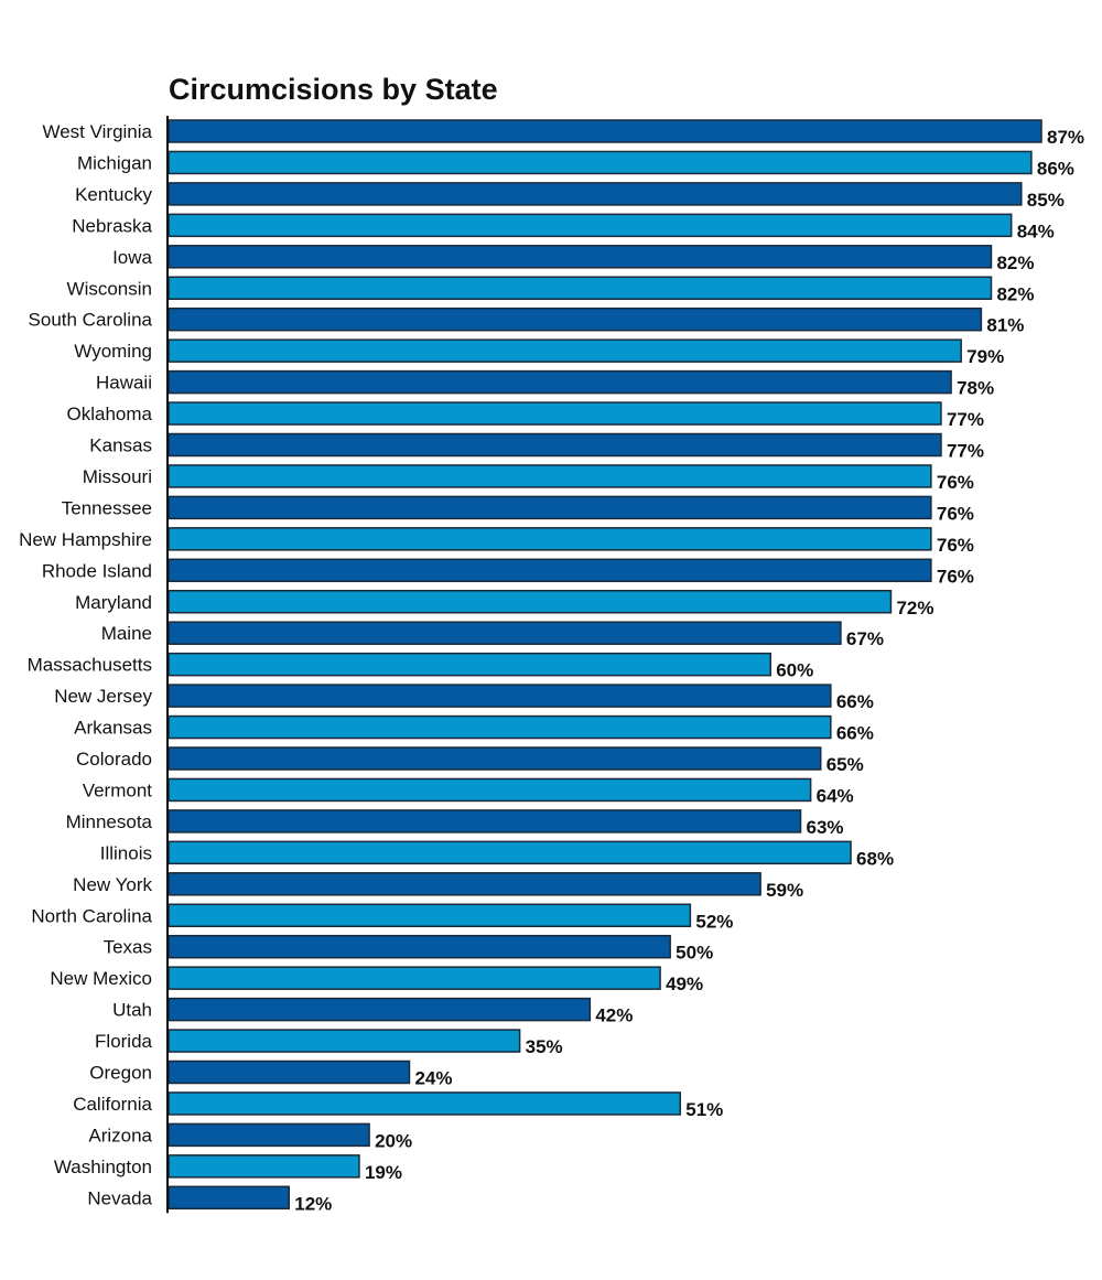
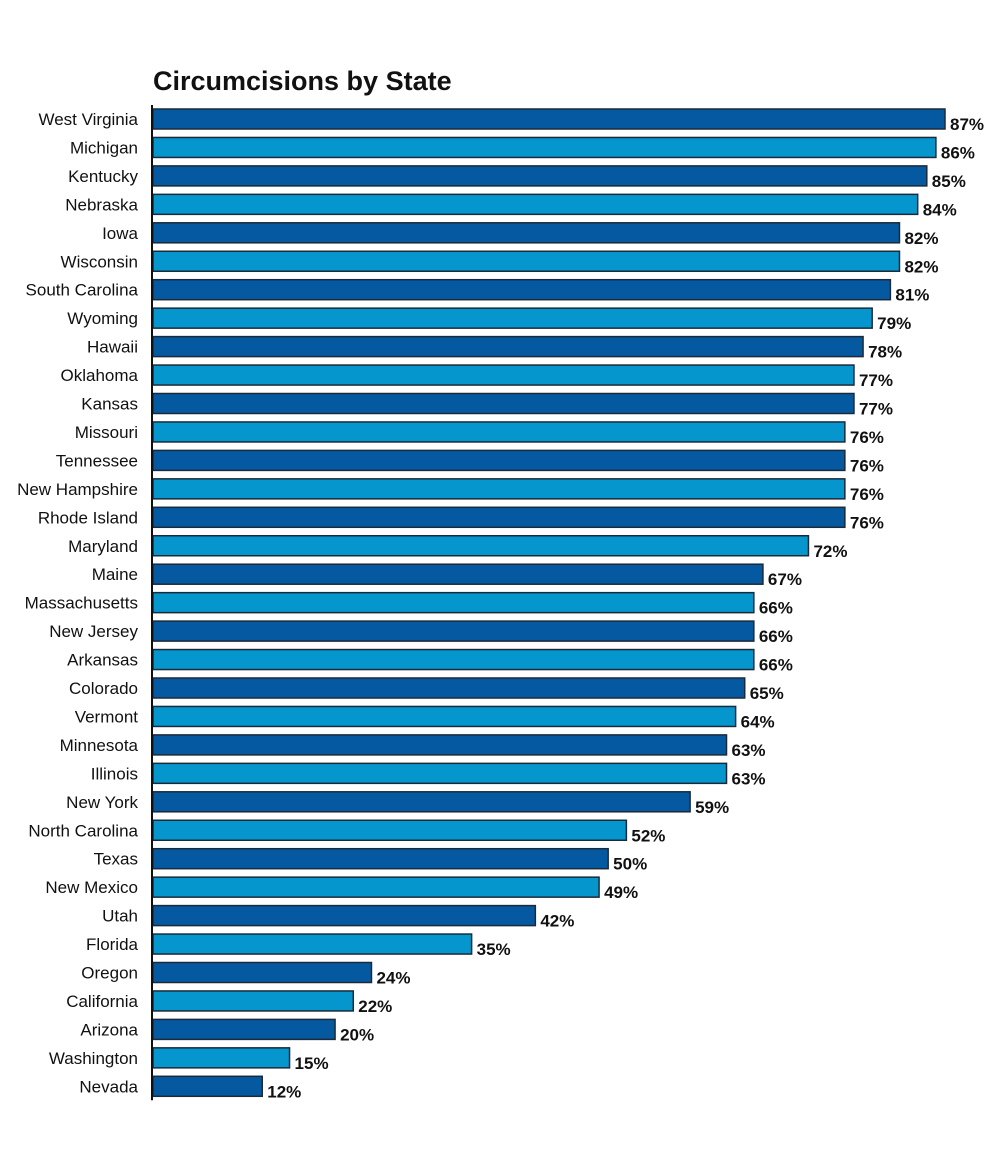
Massachusetts: 60% -> 66%
Illinois: 68% -> 63%
California: 51% -> 22%
Washington: 19% -> 15%
